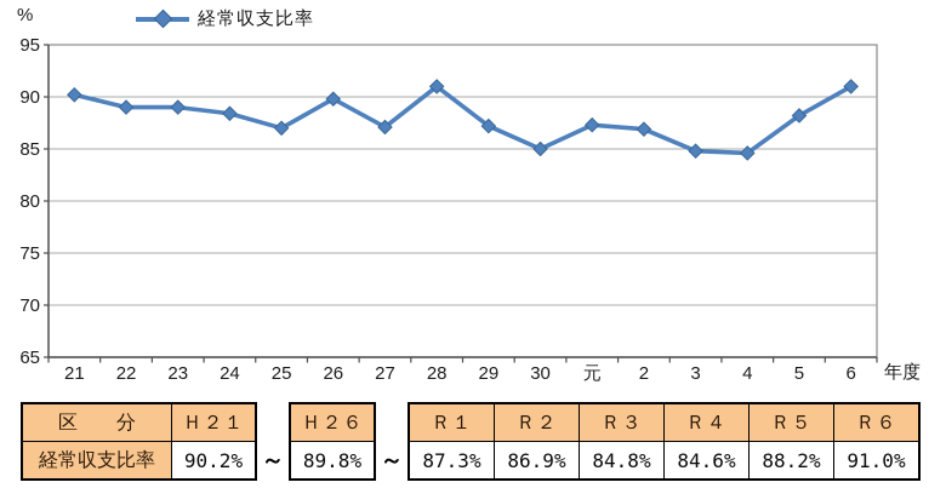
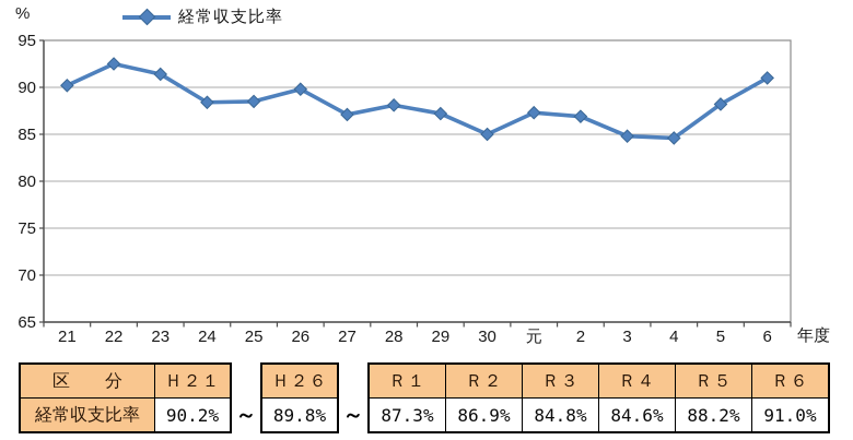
22: 89 -> 92
23: 89 -> 91
25: 87 -> 88
28: 91 -> 88
